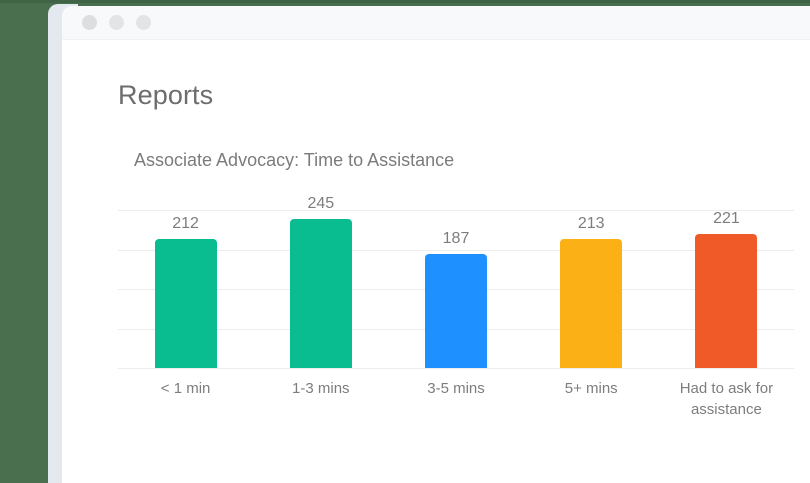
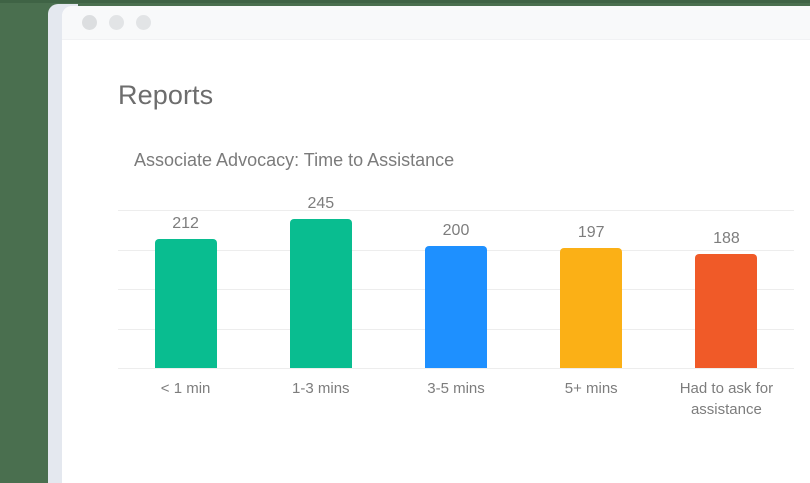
3-5 mins: 187 -> 200
5+ mins: 213 -> 197
Had to ask for assistance: 221 -> 188
